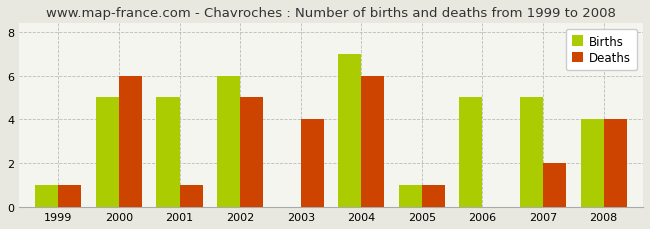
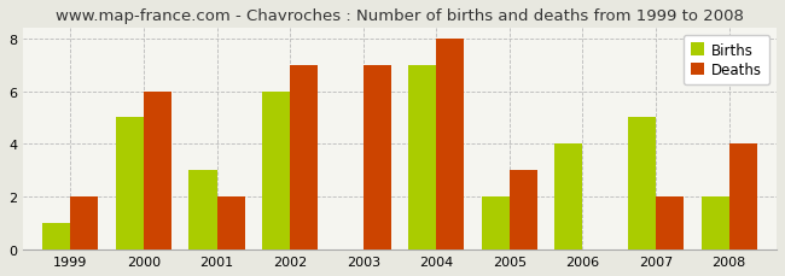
Deaths/1999: 1 -> 2
Births/2001: 5 -> 3
Deaths/2001: 1 -> 2
Deaths/2002: 5 -> 7
Deaths/2003: 4 -> 7
Deaths/2004: 6 -> 8
Births/2005: 1 -> 2
Deaths/2005: 1 -> 3
Births/2006: 5 -> 4
Births/2008: 4 -> 2
